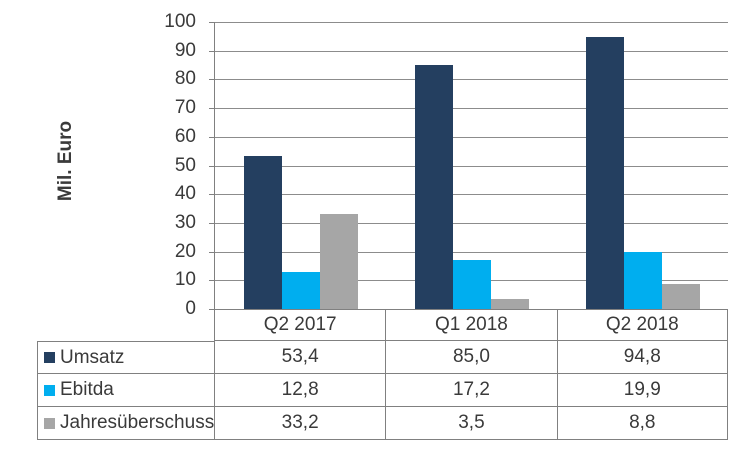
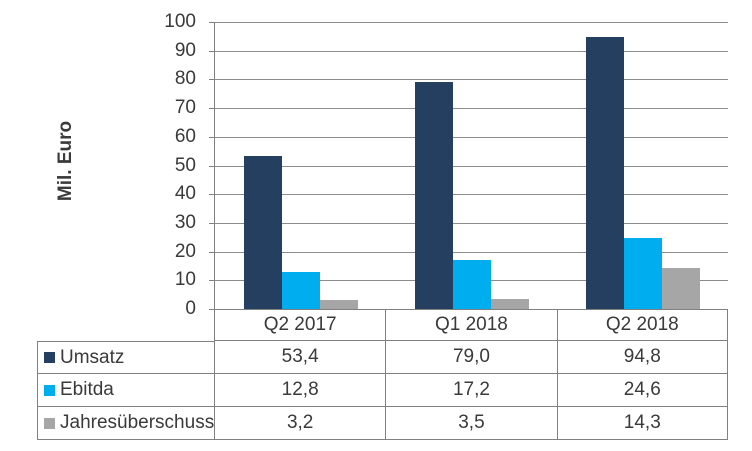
Jahresüberschuss/Q2 2017: 33,2 -> 3,2
Umsatz/Q1 2018: 85,0 -> 79,0
Ebitda/Q2 2018: 19,9 -> 24,6
Jahresüberschuss/Q2 2018: 8,8 -> 14,3
